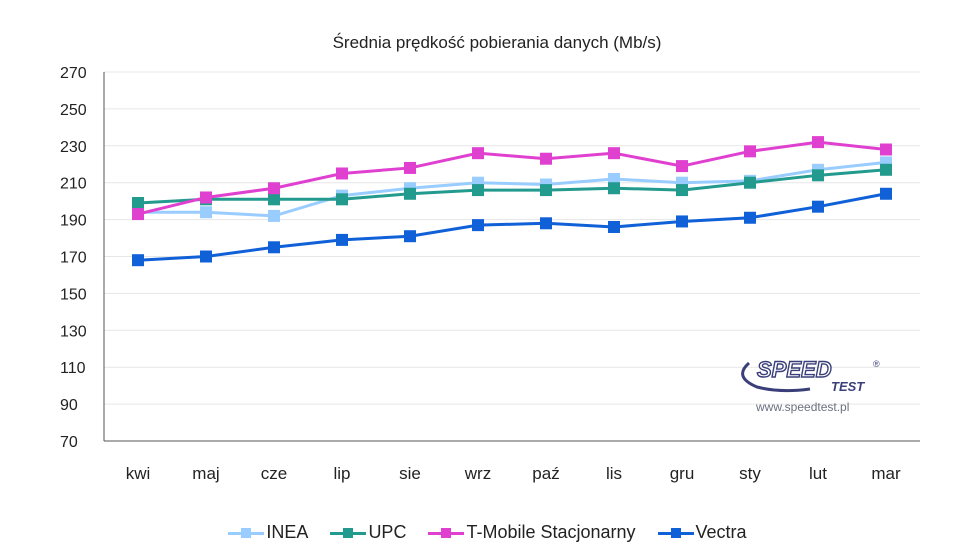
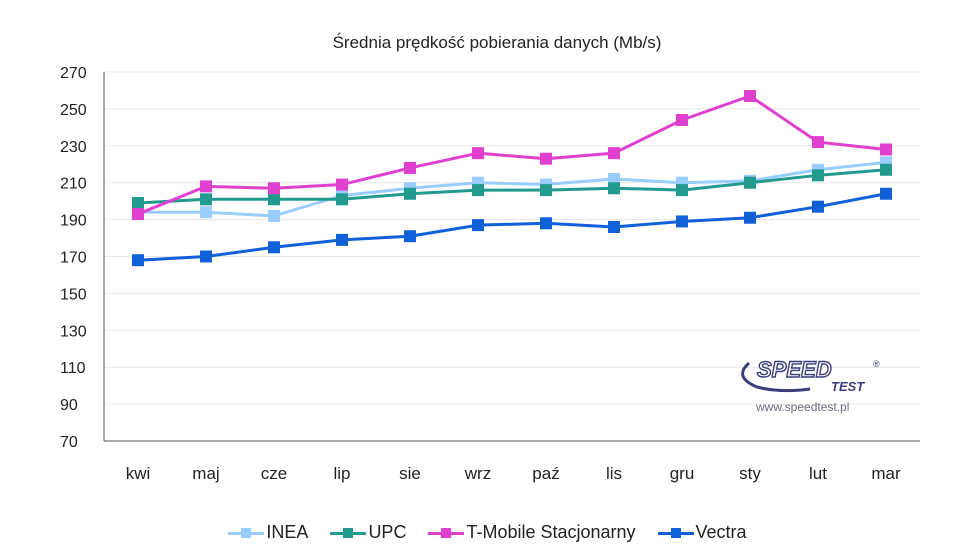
T-Mobile Stacjonarny/maj: 202 -> 208
T-Mobile Stacjonarny/lip: 215 -> 209
T-Mobile Stacjonarny/gru: 219 -> 244
T-Mobile Stacjonarny/sty: 227 -> 257
